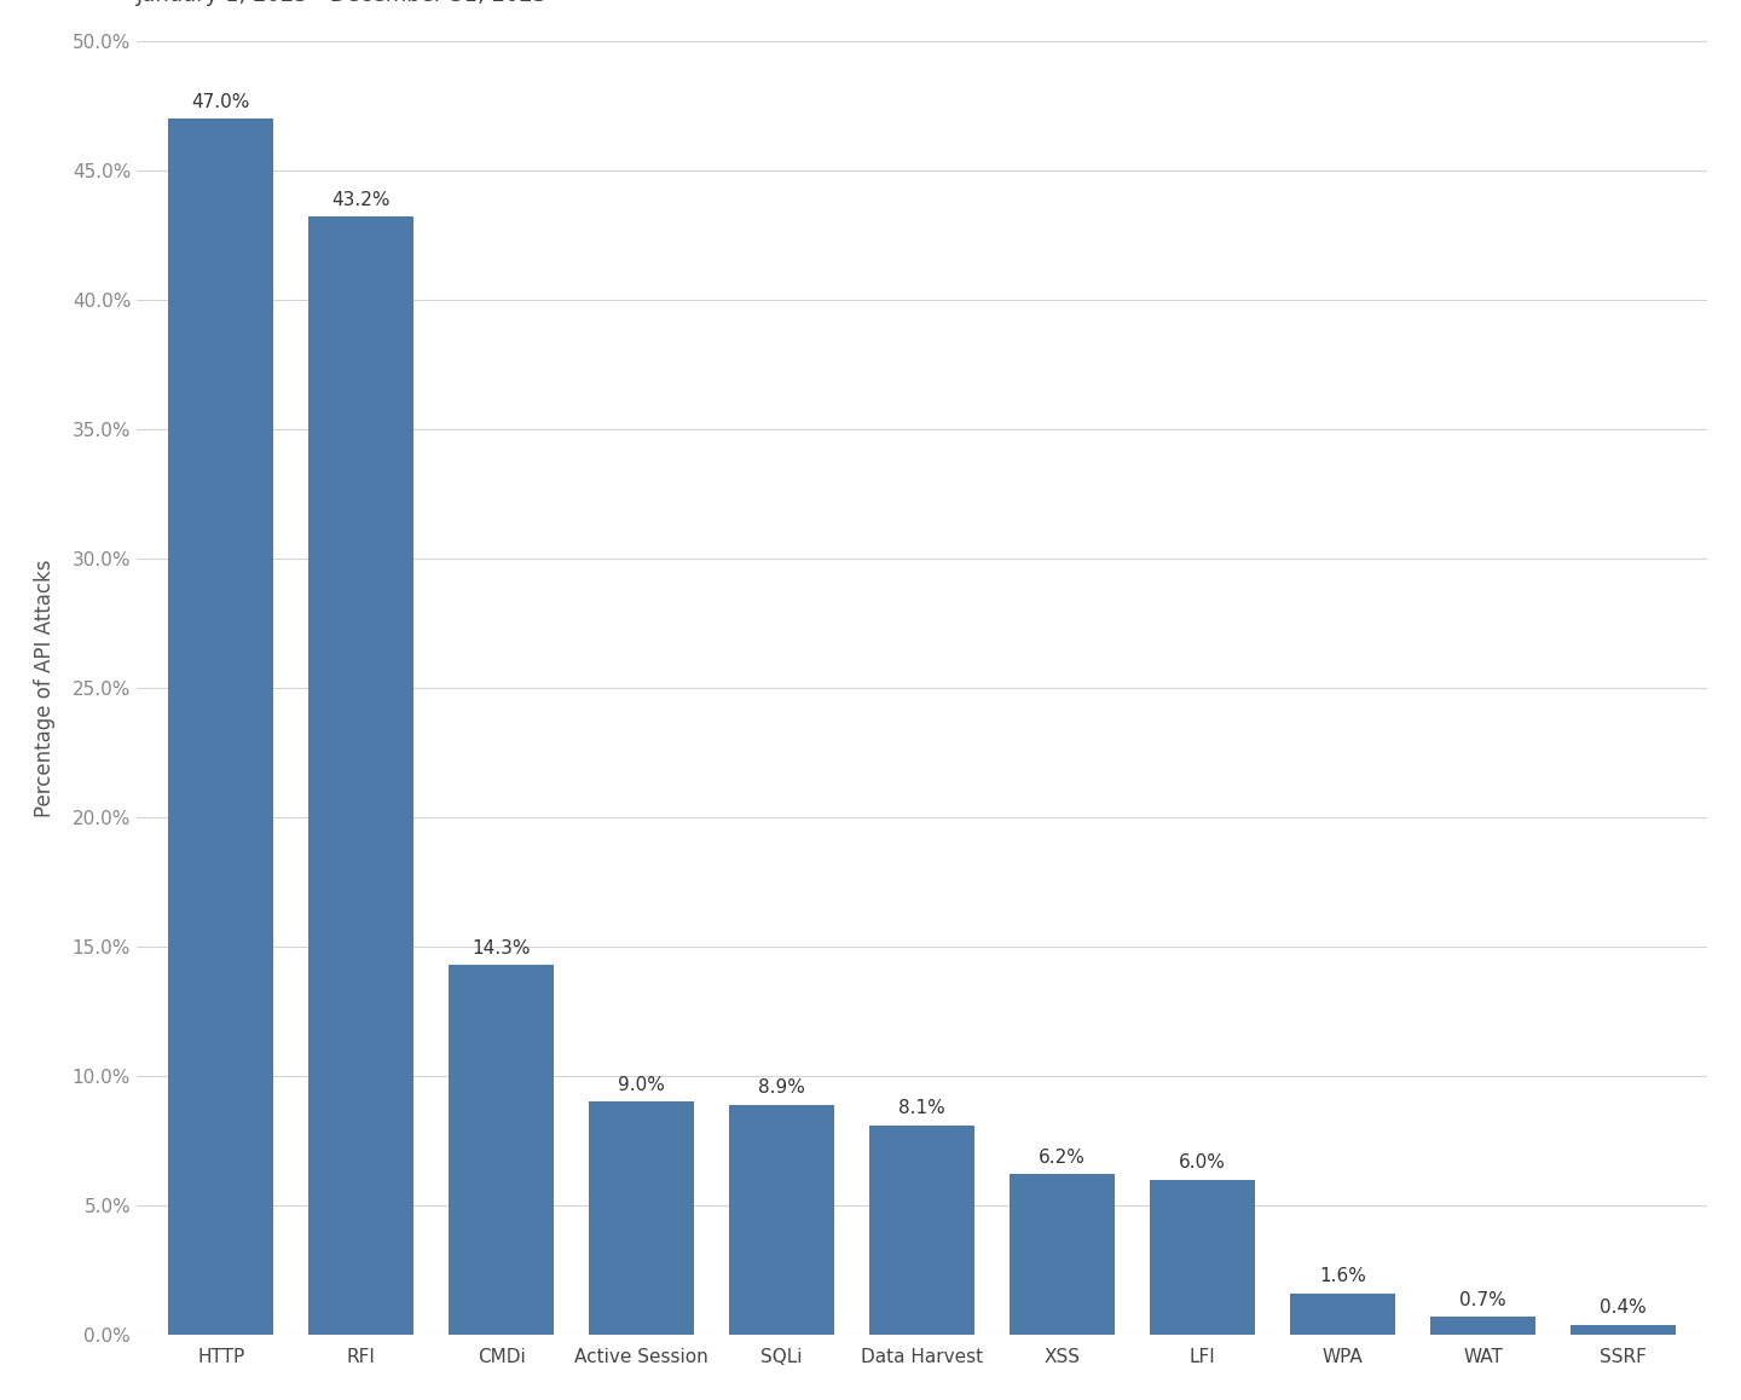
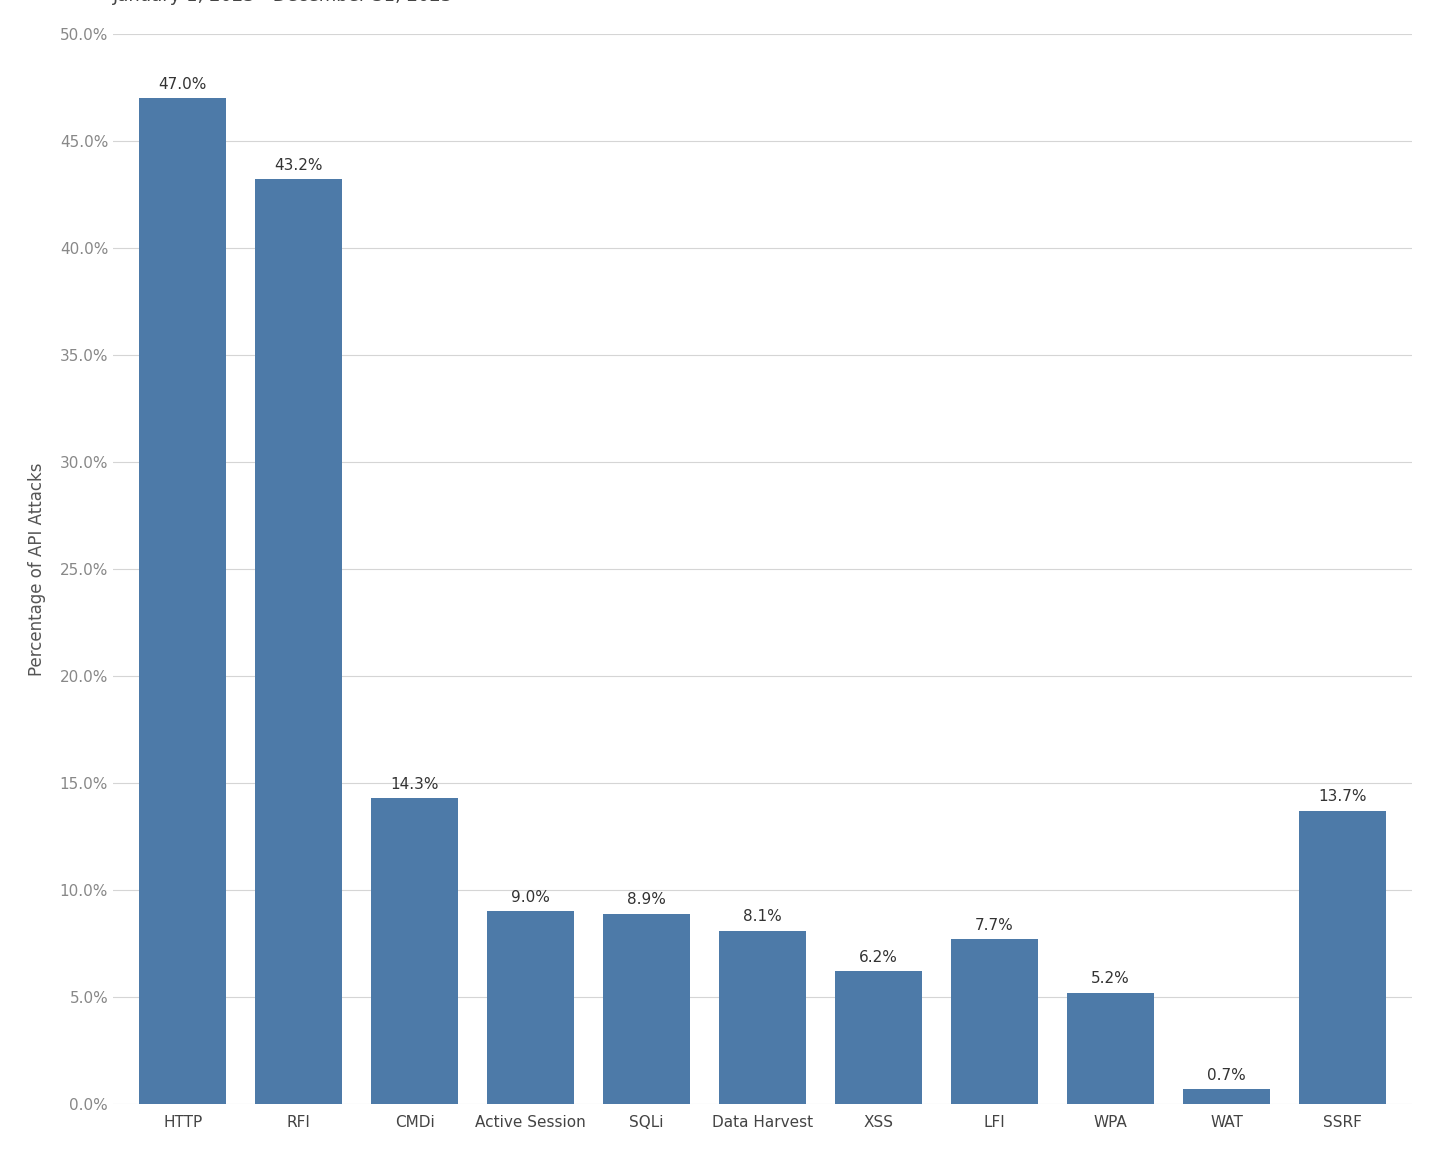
LFI: 6.0% -> 7.7%
WPA: 1.6% -> 5.2%
SSRF: 0.4% -> 13.7%
